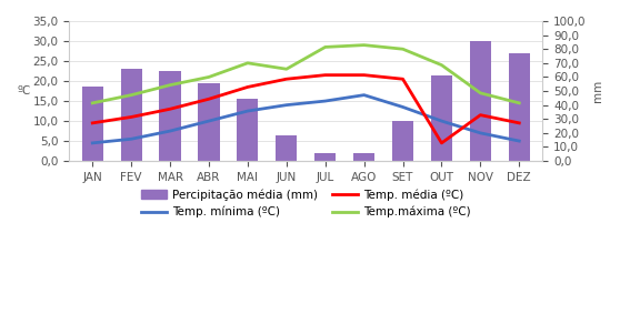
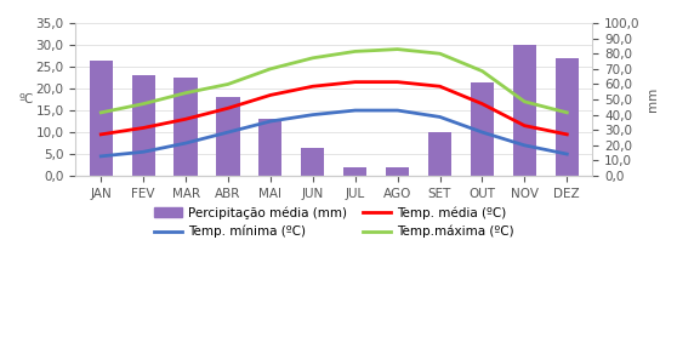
Percipitação média (mm)/JAN: 18,5 -> 26,5
Percipitação média (mm)/ABR: 19,5 -> 18,0
Percipitação média (mm)/MAI: 15,5 -> 13,0
Temp.máxima (ºC)/JUN: 23,0 -> 27,0
Temp. mínima (ºC)/AGO: 16,5 -> 15,0
Temp. média (ºC)/OUT: 4,5 -> 16,5
